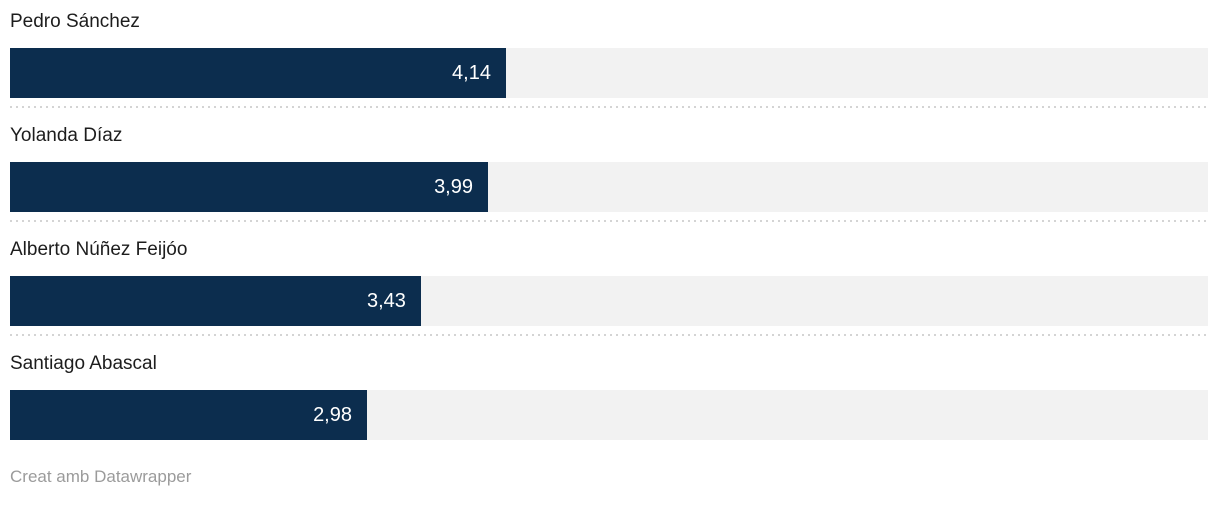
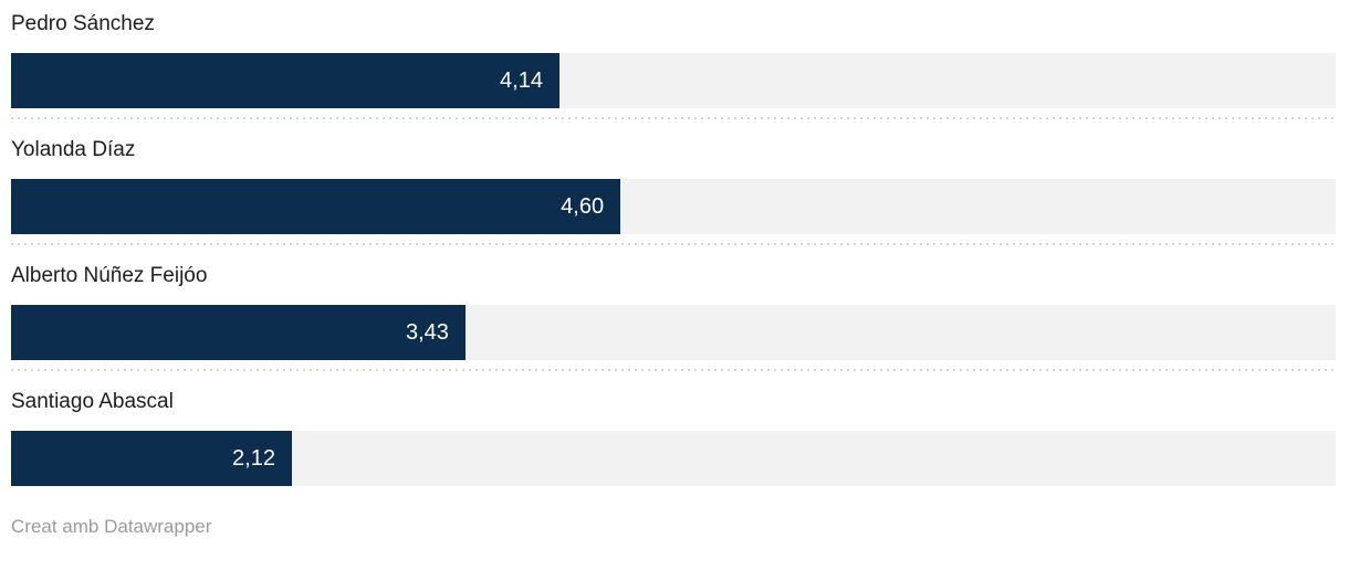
Yolanda Díaz: 3,99 -> 4,60
Santiago Abascal: 2,98 -> 2,12
